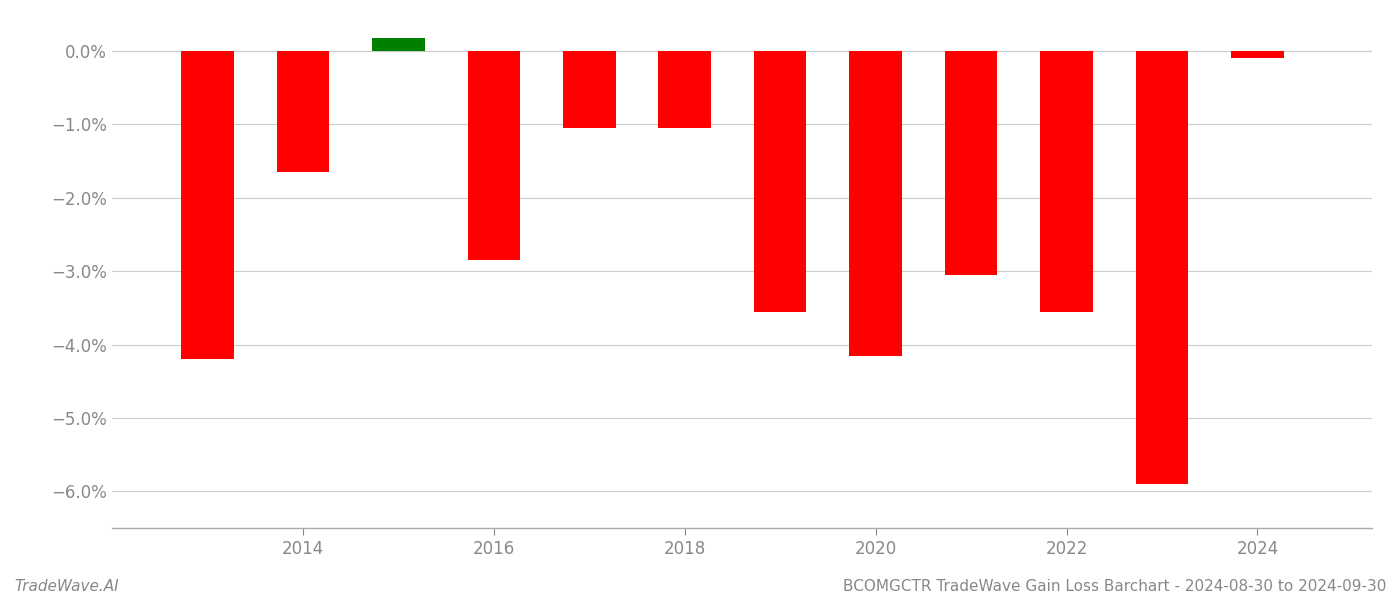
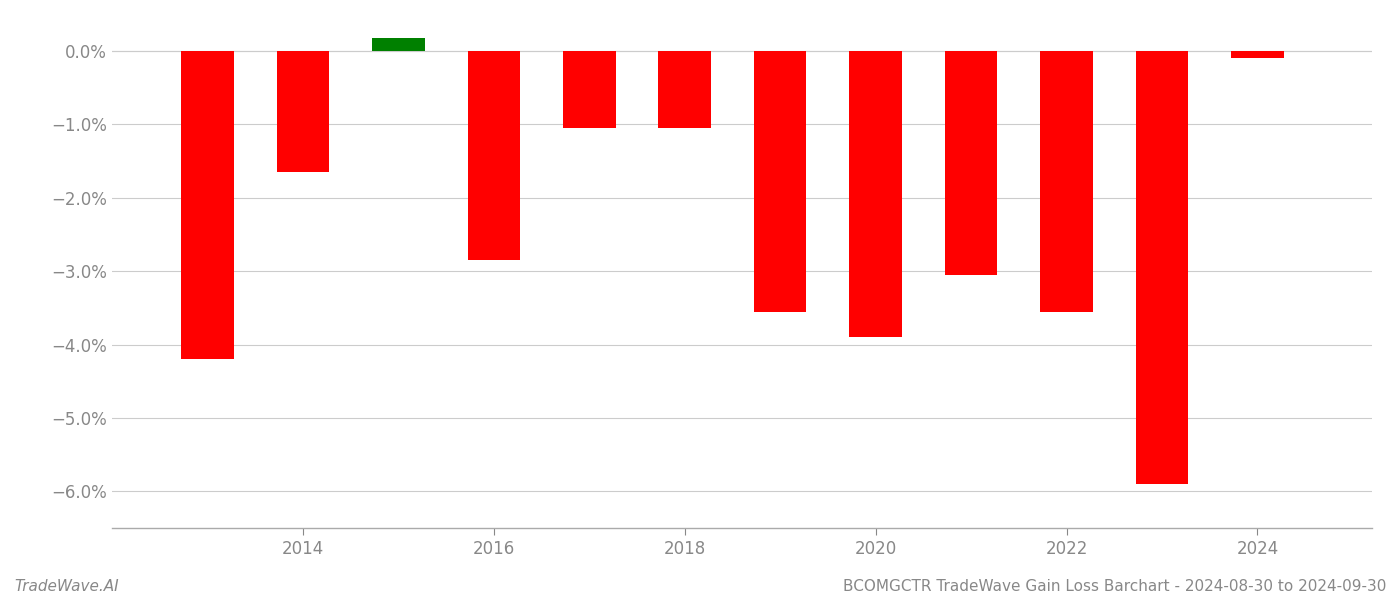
2020: -4.15% -> -3.90%
